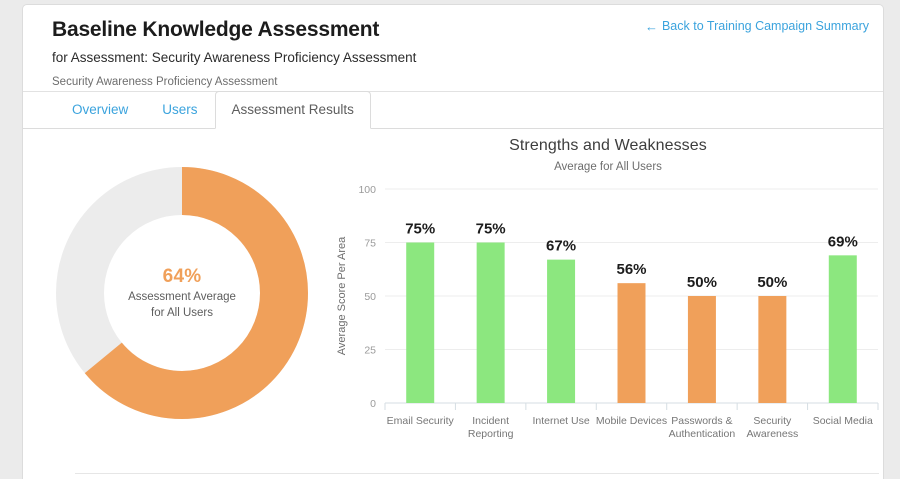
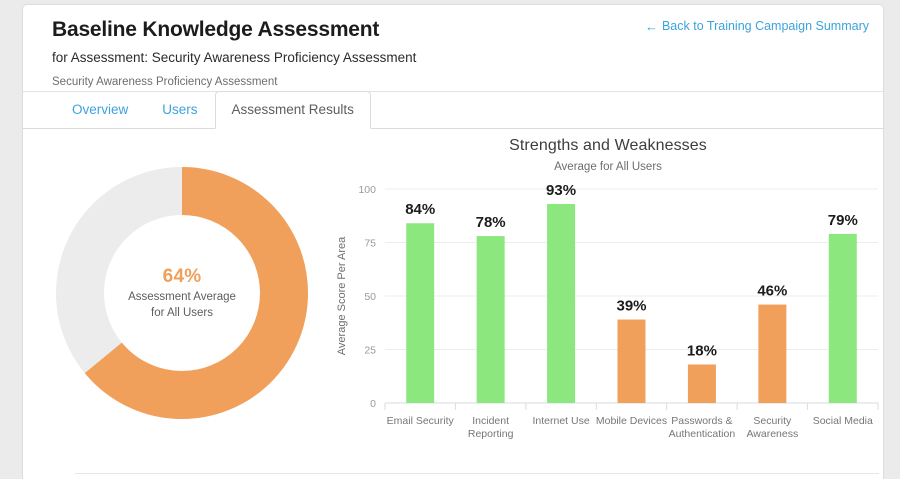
Email Security: 75% -> 84%
Incident Reporting: 75% -> 78%
Internet Use: 67% -> 93%
Mobile Devices: 56% -> 39%
Passwords & Authentication: 50% -> 18%
Security Awareness: 50% -> 46%
Social Media: 69% -> 79%
